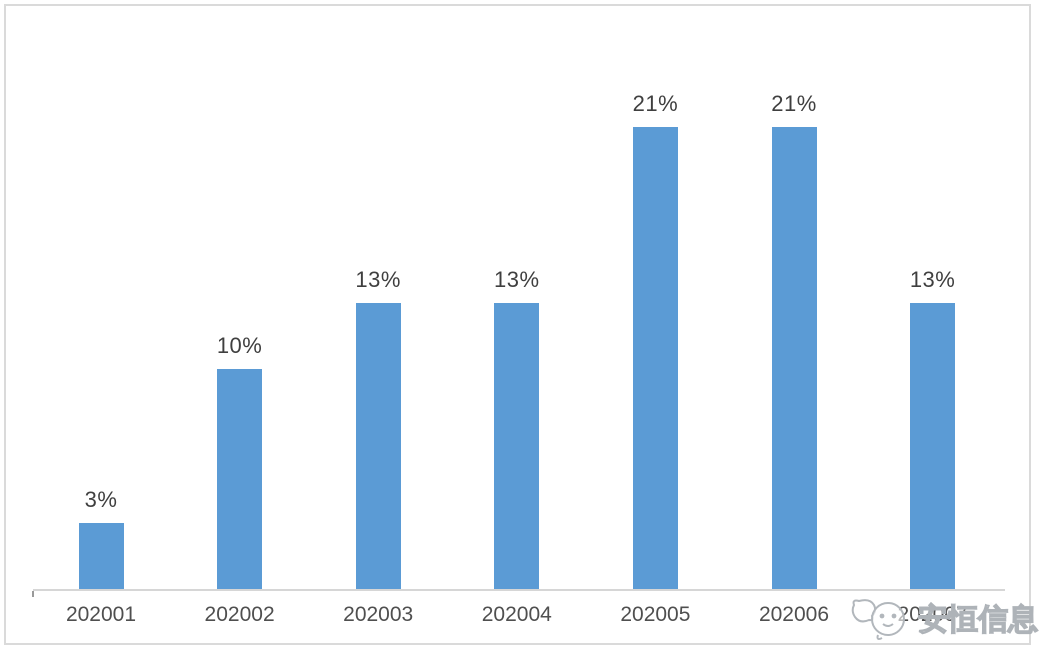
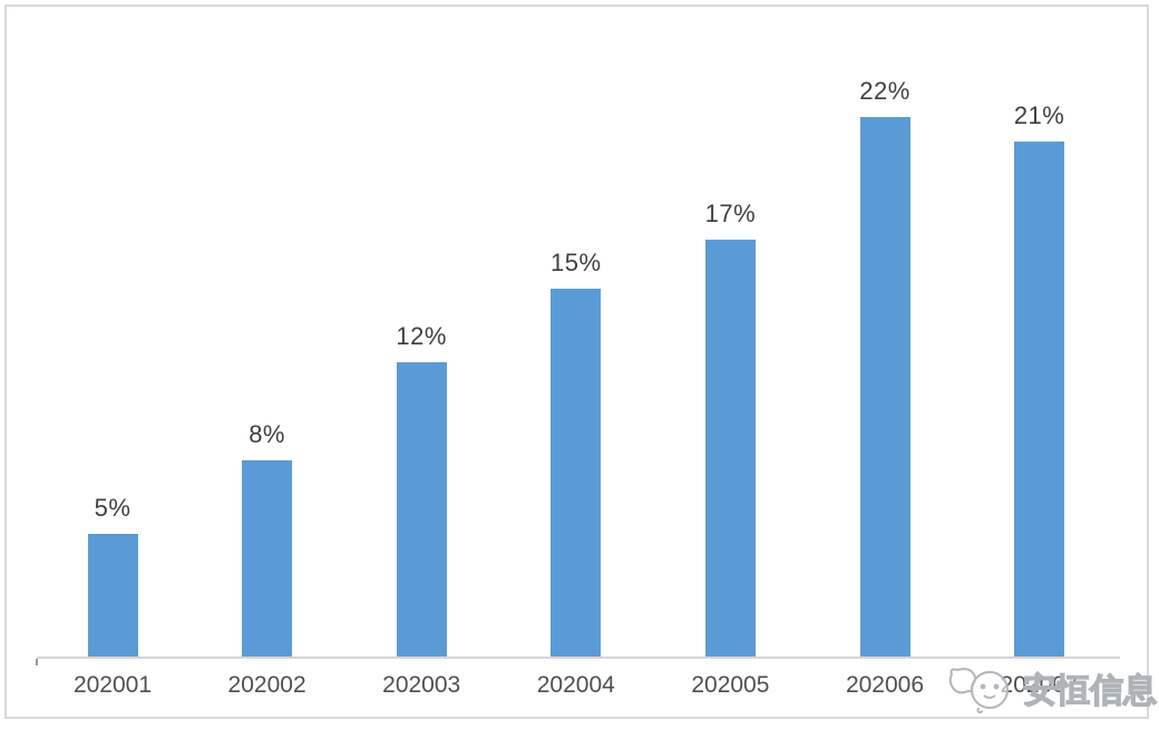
202001: 3% -> 5%
202002: 10% -> 8%
202003: 13% -> 12%
202004: 13% -> 15%
202005: 21% -> 17%
202006: 21% -> 22%
202007: 13% -> 21%
